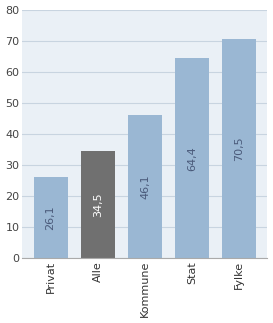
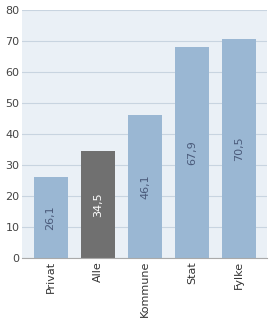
Stat: 64,4 -> 67,9
